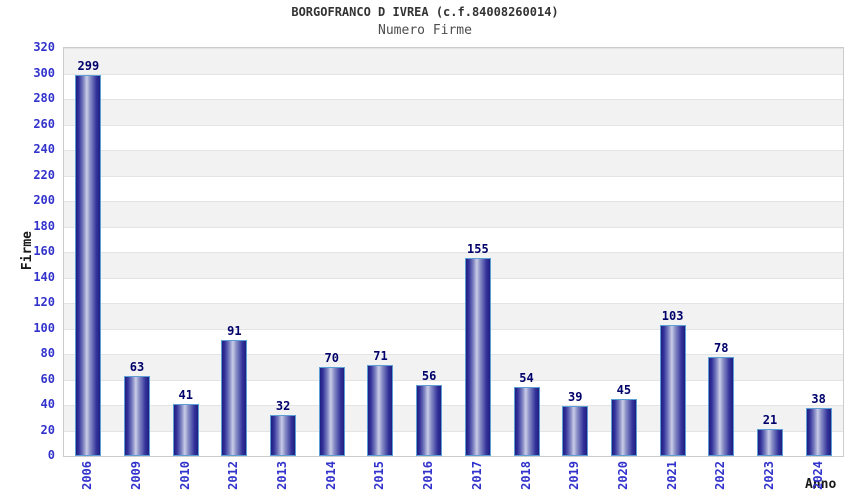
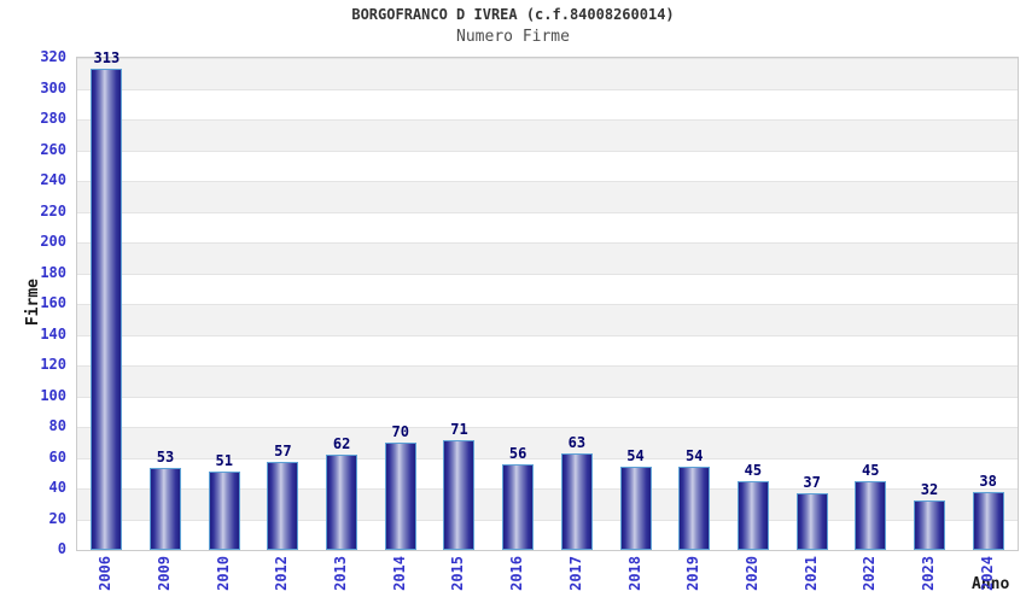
2006: 299 -> 313
2009: 63 -> 53
2010: 41 -> 51
2012: 91 -> 57
2013: 32 -> 62
2017: 155 -> 63
2019: 39 -> 54
2021: 103 -> 37
2022: 78 -> 45
2023: 21 -> 32
